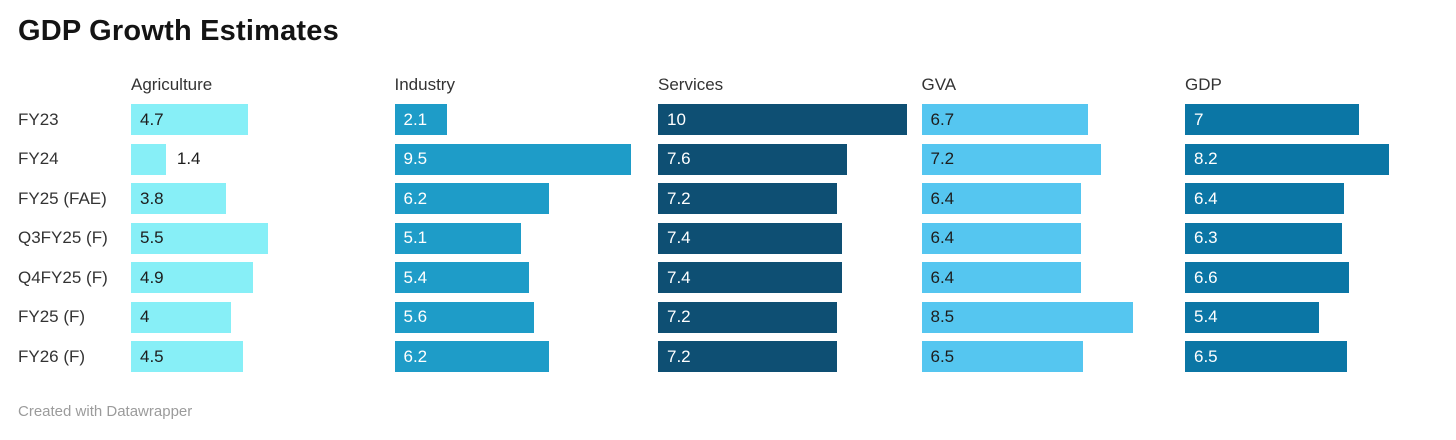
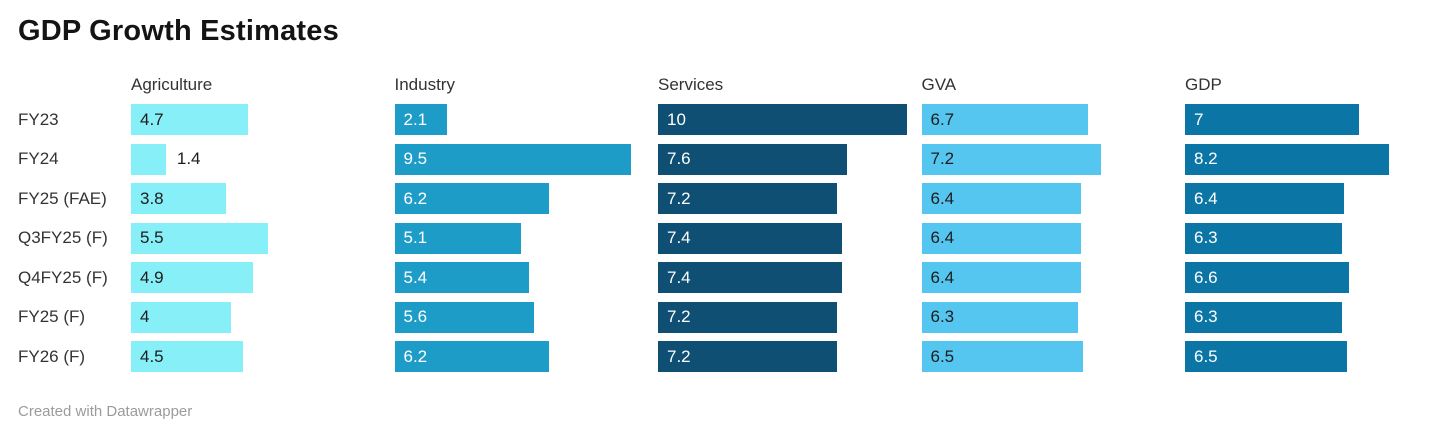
GVA/FY25 (F): 8.5 -> 6.3
GDP/FY25 (F): 5.4 -> 6.3
